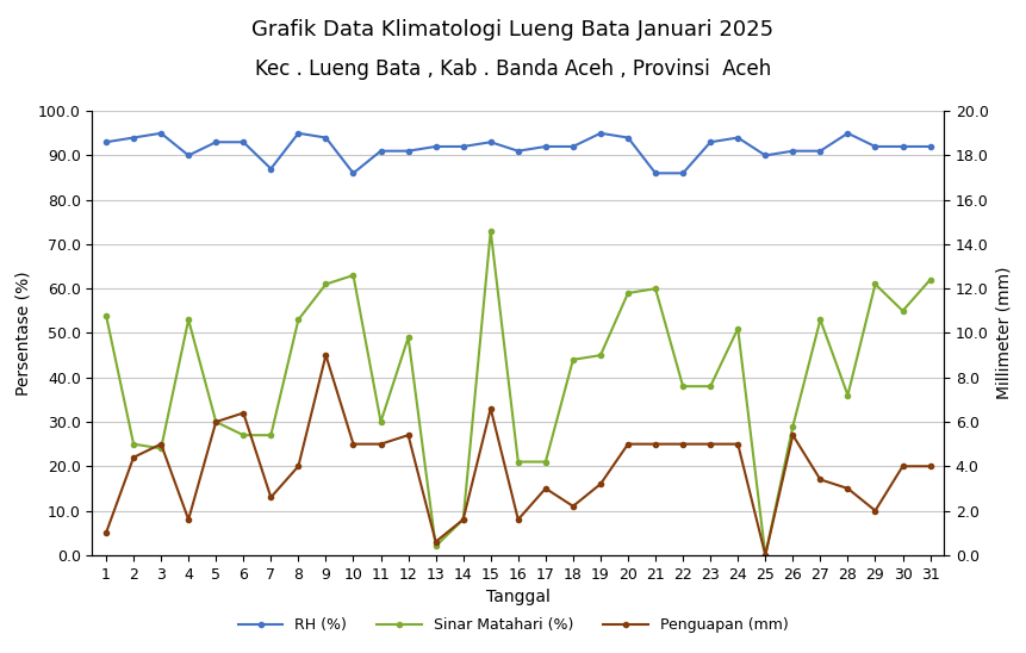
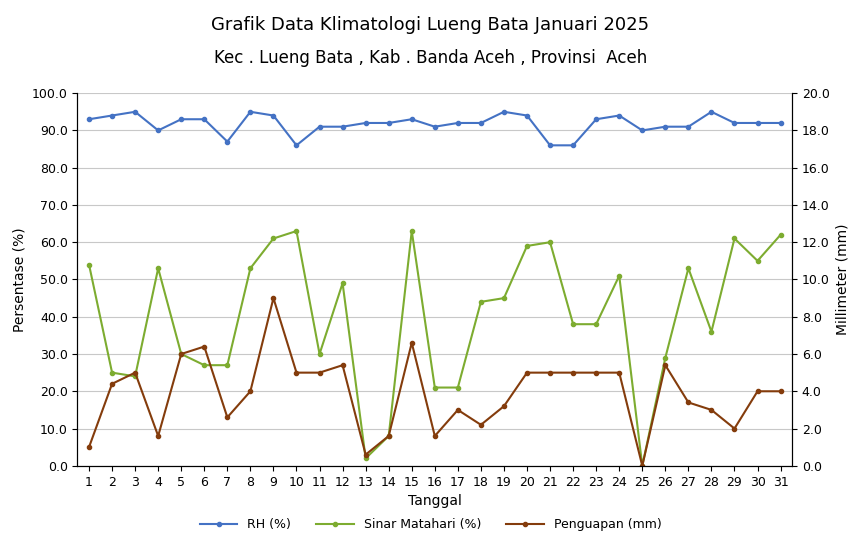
Sinar Matahari (%)/15: 73 -> 63
